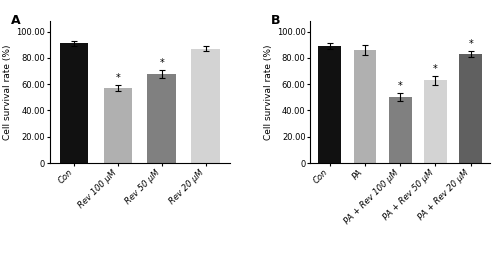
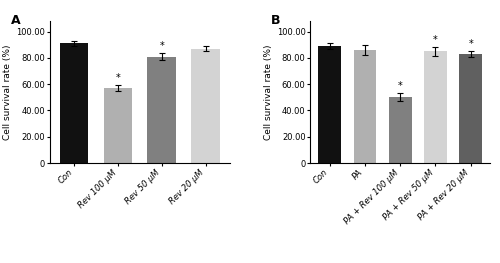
Rev 50 μM: 68 -> 81
PA + Rev 50 μM: 63 -> 85
